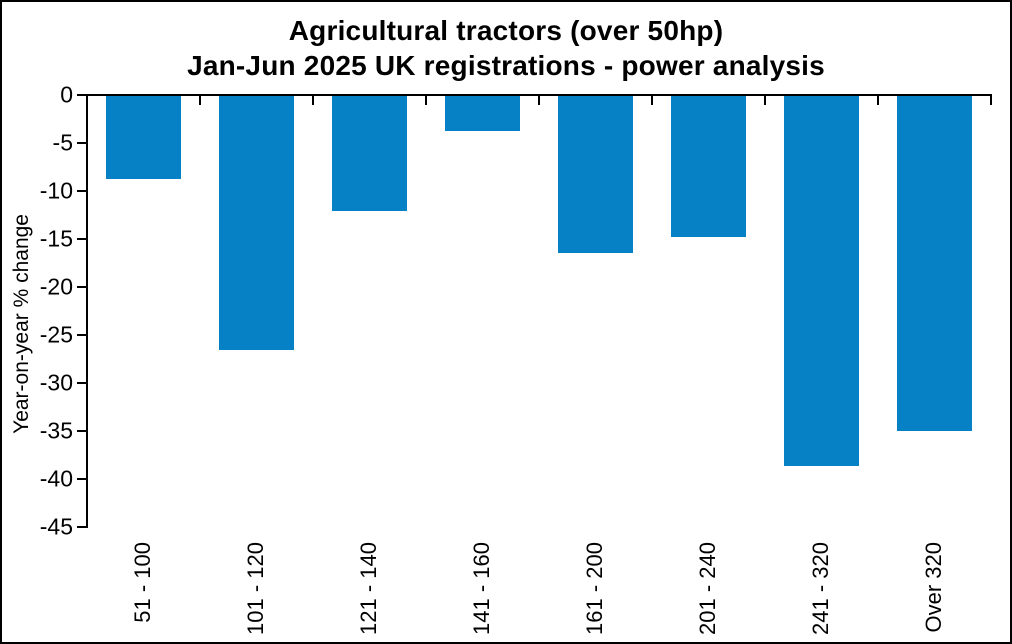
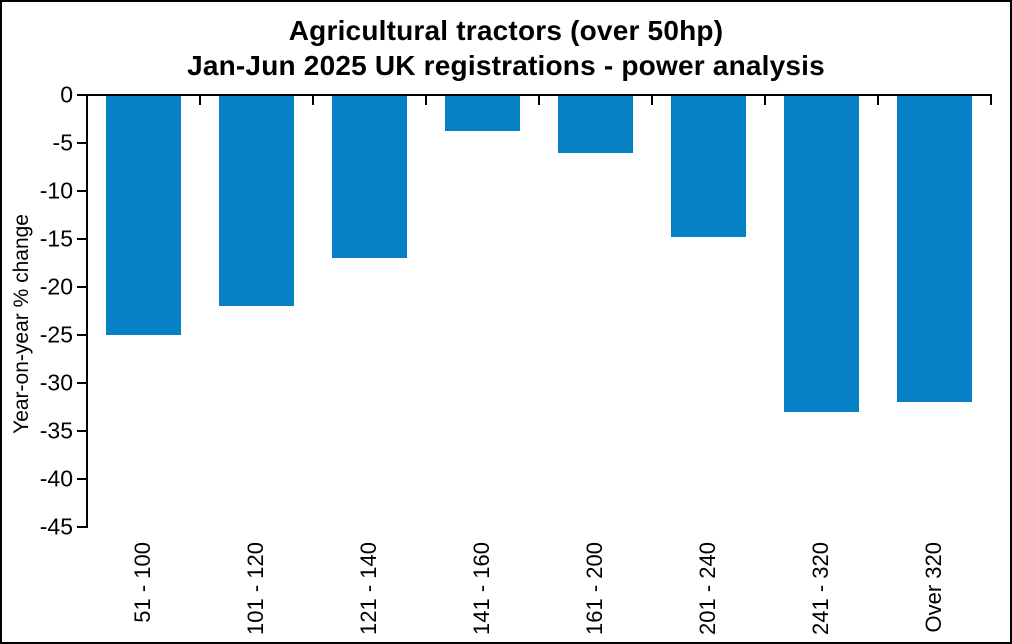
51 - 100: -9 -> -25
101 - 120: -27 -> -22
121 - 140: -12 -> -17
161 - 200: -16 -> -6
241 - 320: -39 -> -33
Over 320: -35 -> -32
